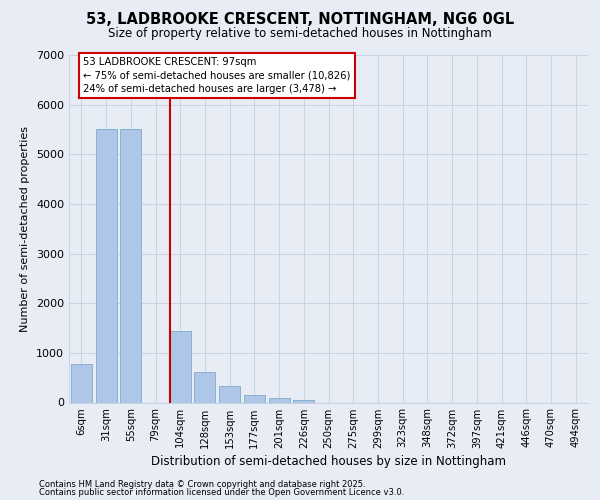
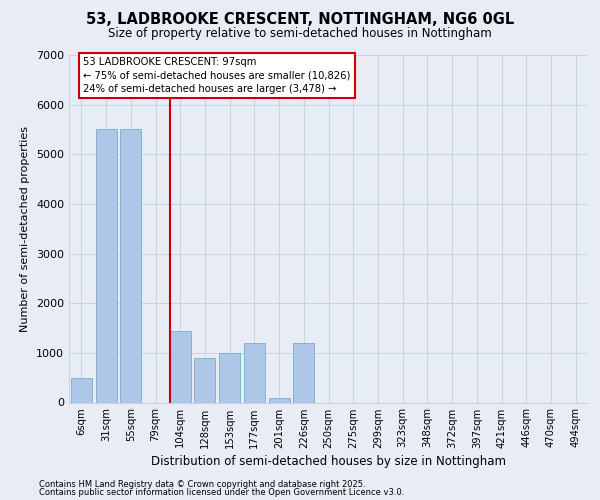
6sqm: 780 -> 500
128sqm: 620 -> 900
153sqm: 330 -> 1000
177sqm: 160 -> 1200
226sqm: 50 -> 1200
